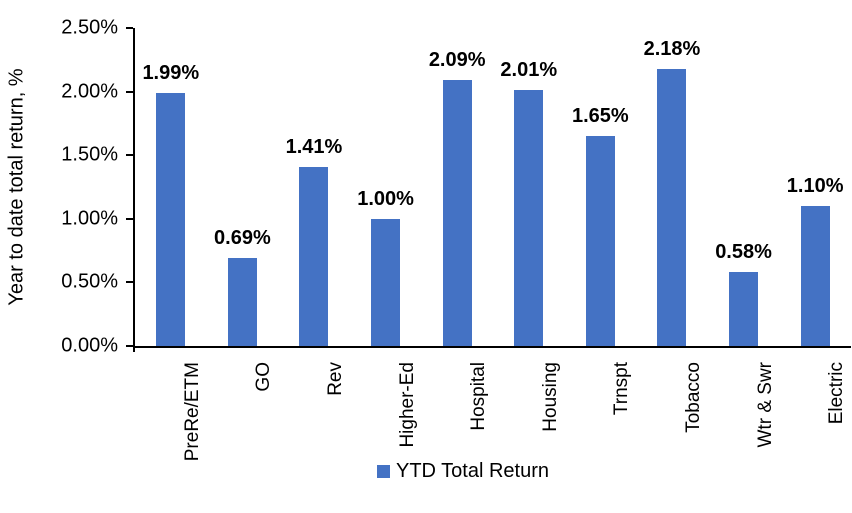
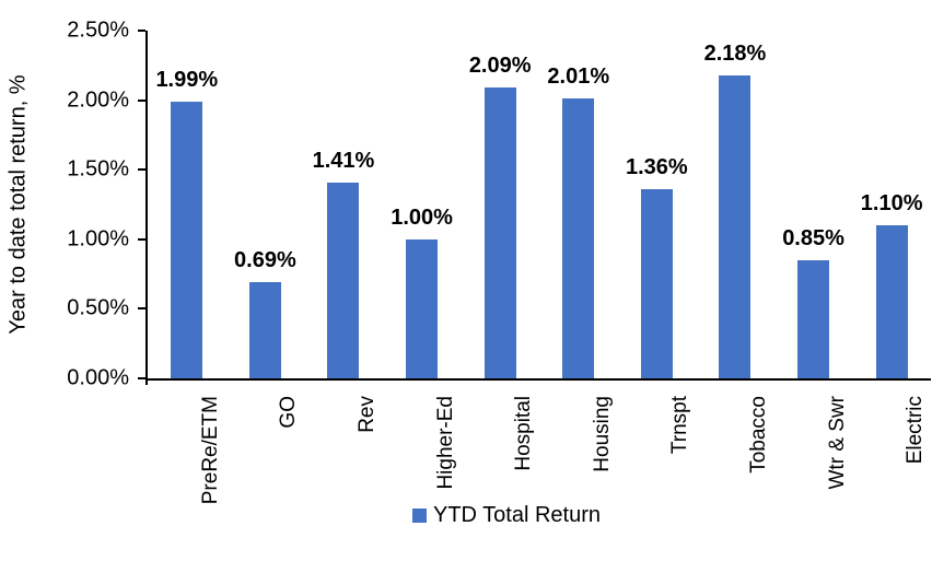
Trnspt: 1.65% -> 1.36%
Wtr & Swr: 0.58% -> 0.85%
